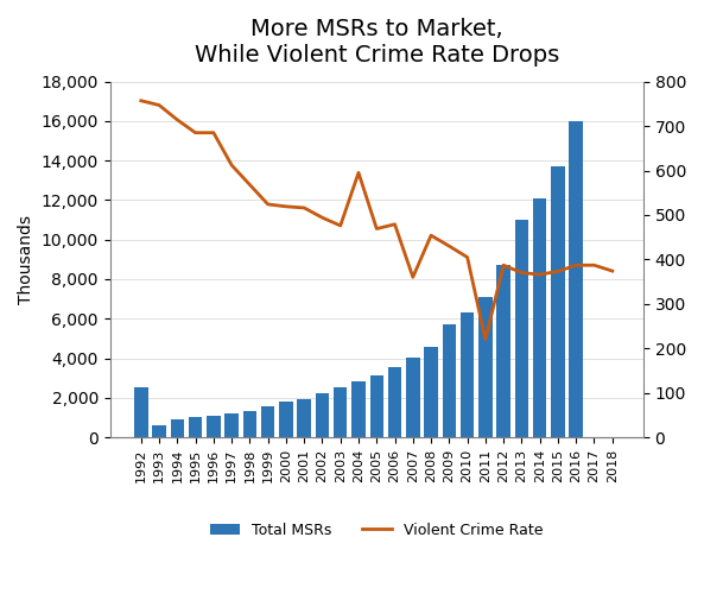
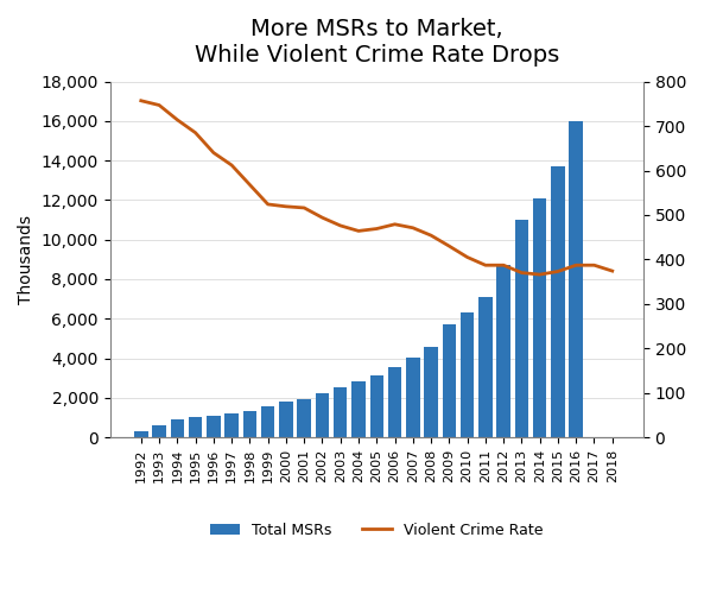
Total MSRs/1992: 2,500 -> 300
Violent Crime Rate/1996: 685 -> 640
Violent Crime Rate/2004: 595 -> 464
Violent Crime Rate/2007: 360 -> 471
Violent Crime Rate/2011: 220 -> 387
